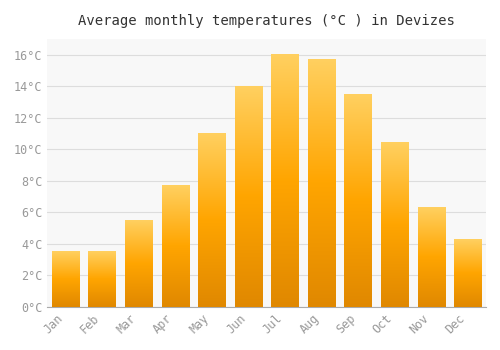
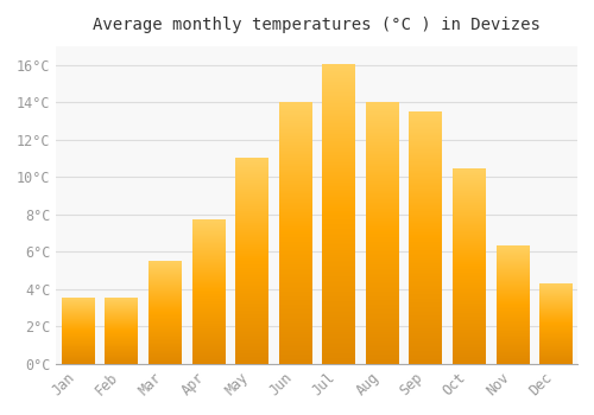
Aug: 15.7°C -> 14.0°C
